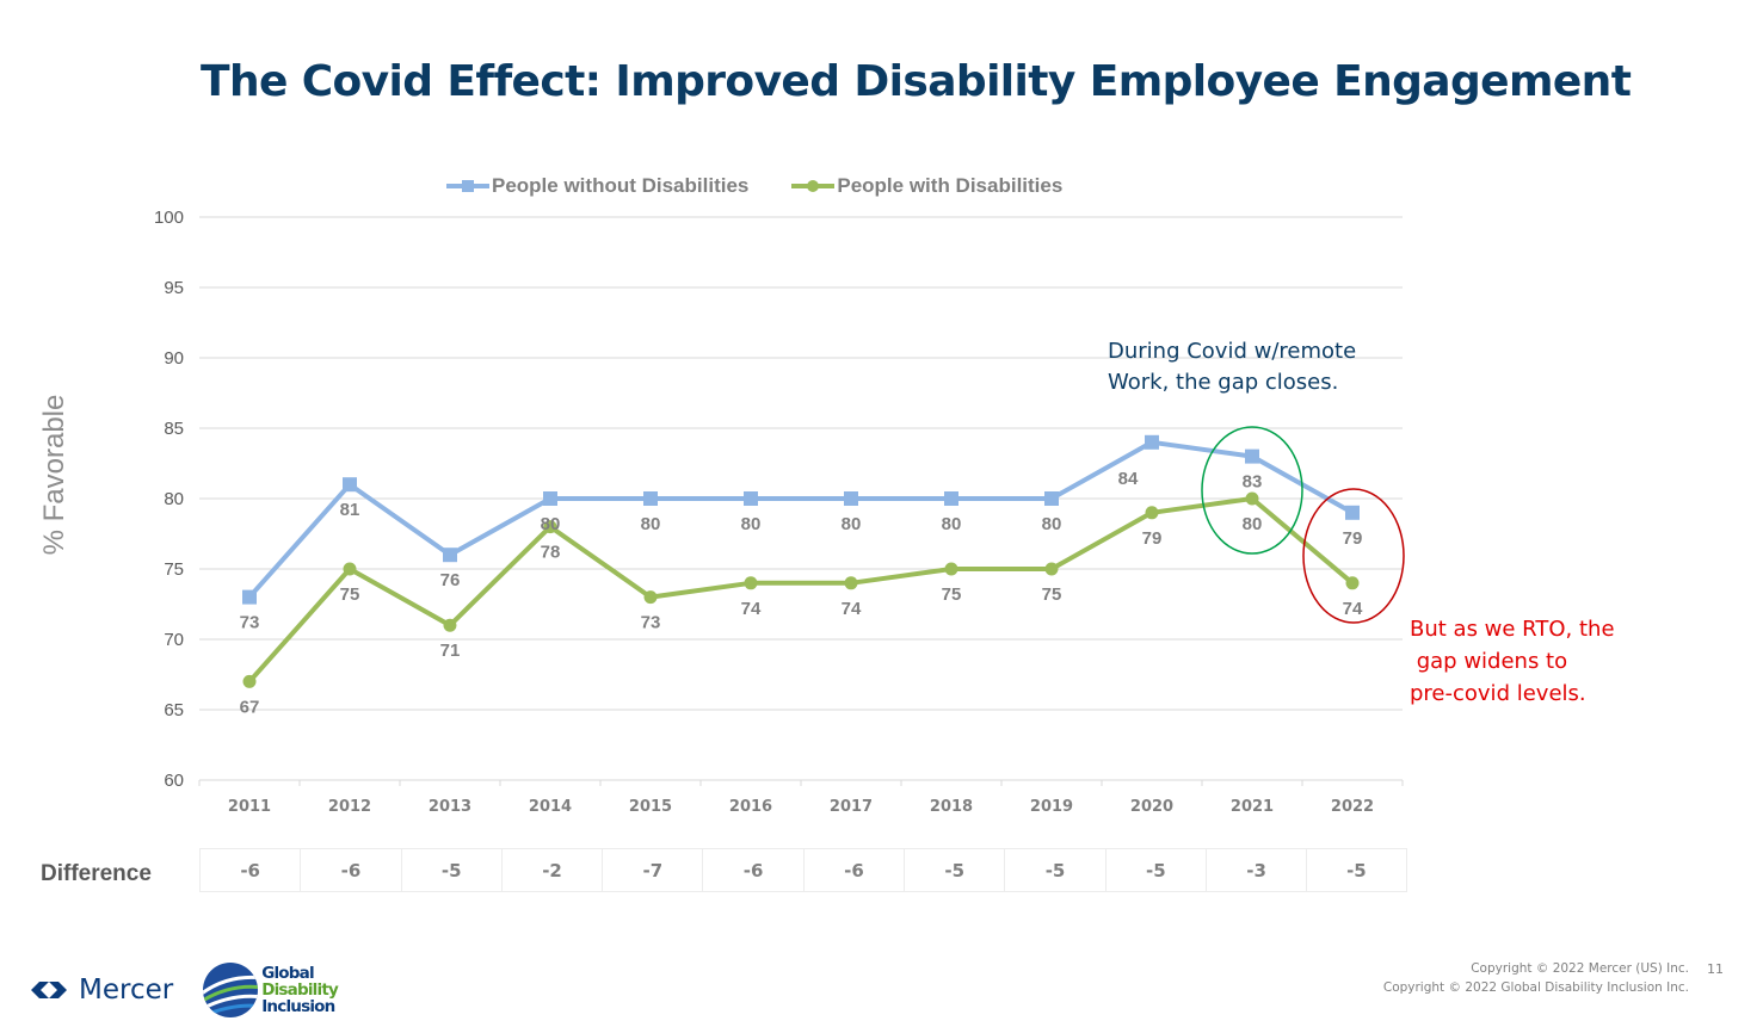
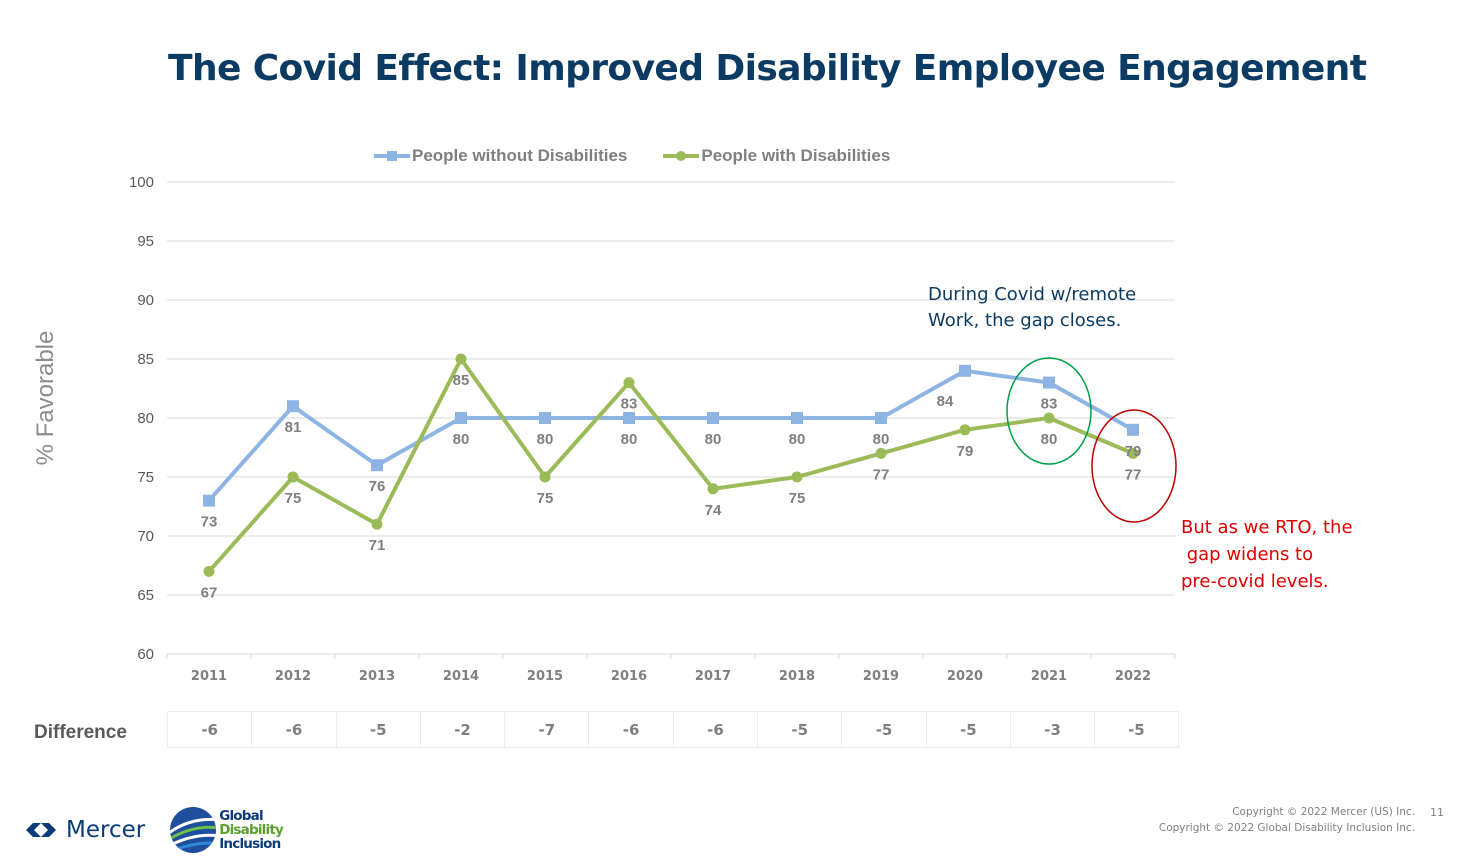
People with Disabilities/2014: 78 -> 85
People with Disabilities/2015: 73 -> 75
People with Disabilities/2016: 74 -> 83
People with Disabilities/2019: 75 -> 77
People with Disabilities/2022: 74 -> 77
